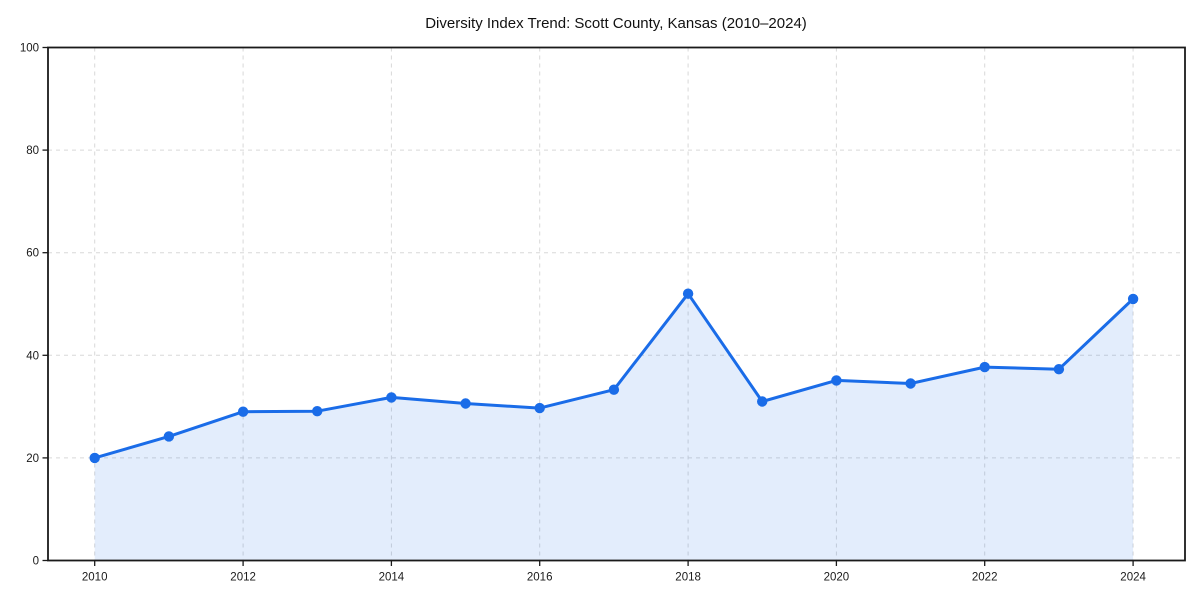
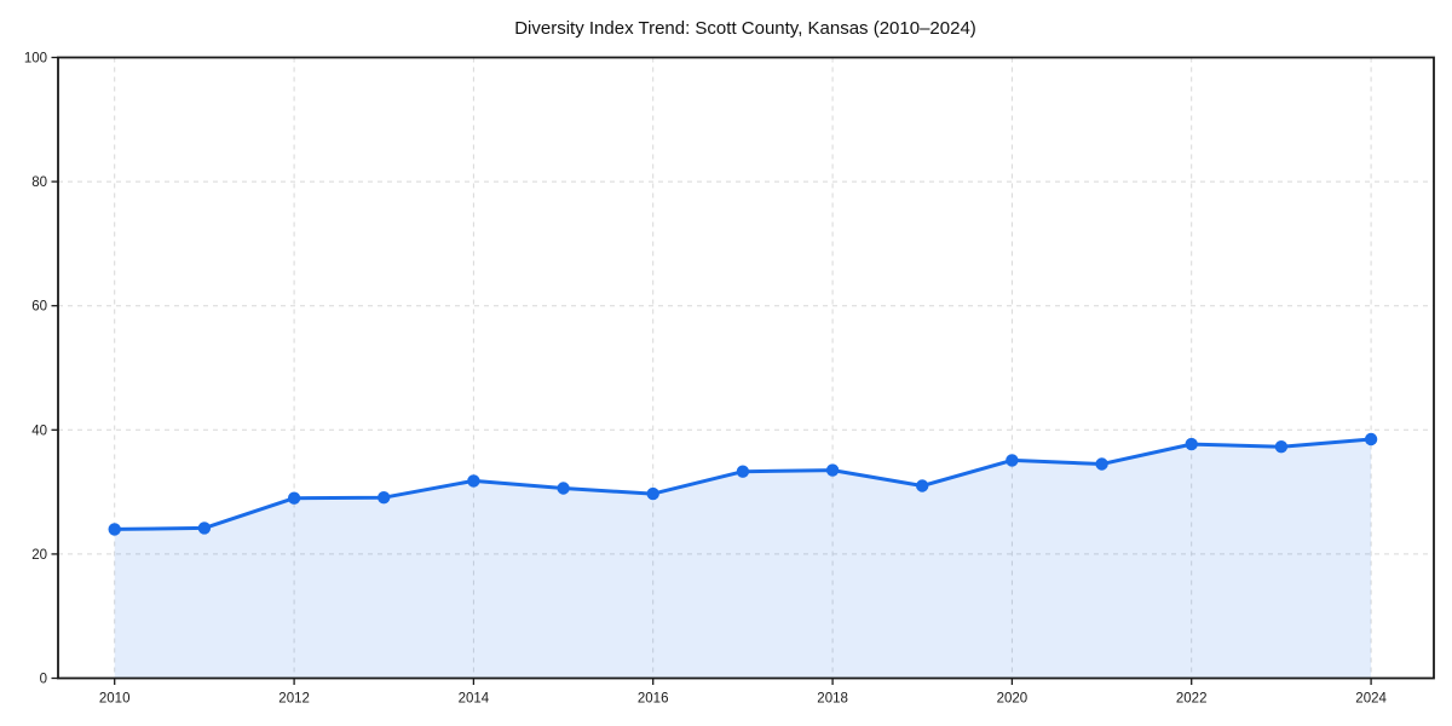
2010: 20 -> 24
2018: 52 -> 34
2024: 51 -> 38
